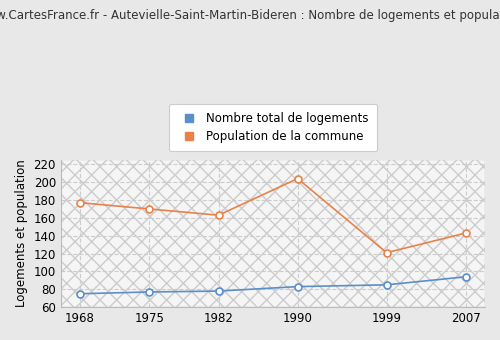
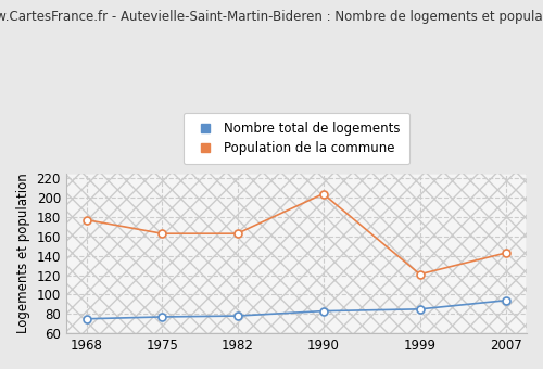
Population de la commune/1975: 170 -> 163
